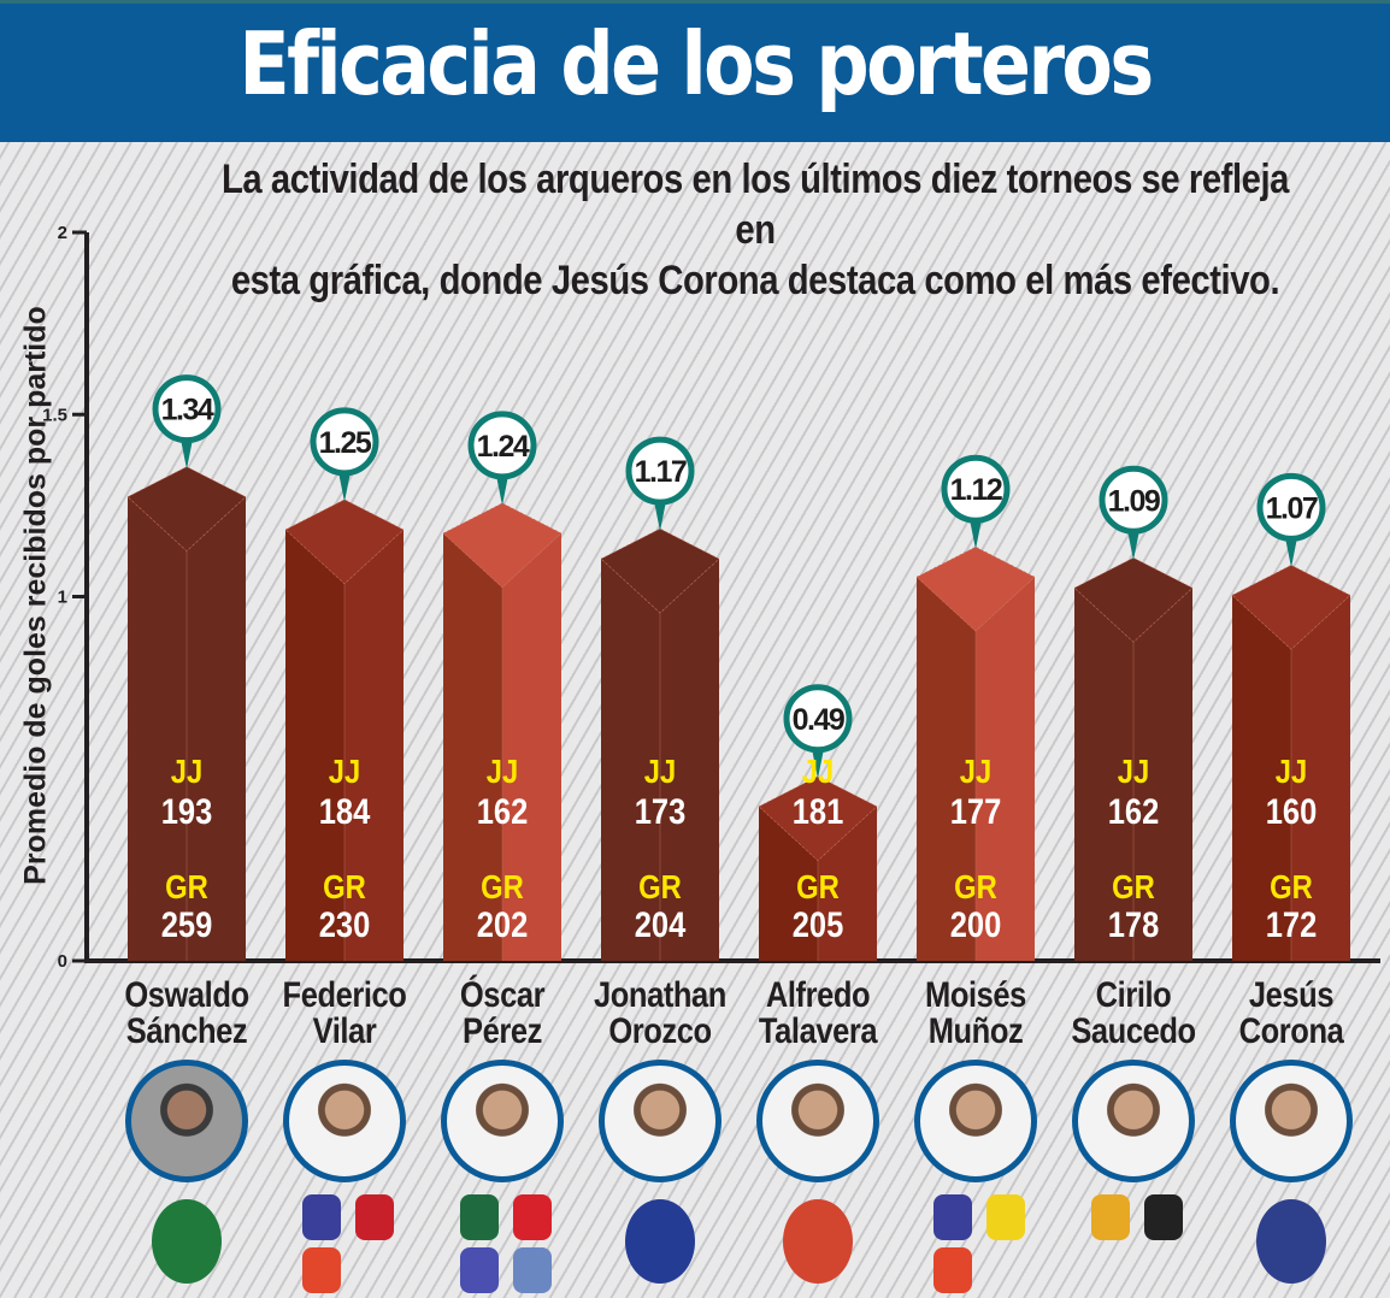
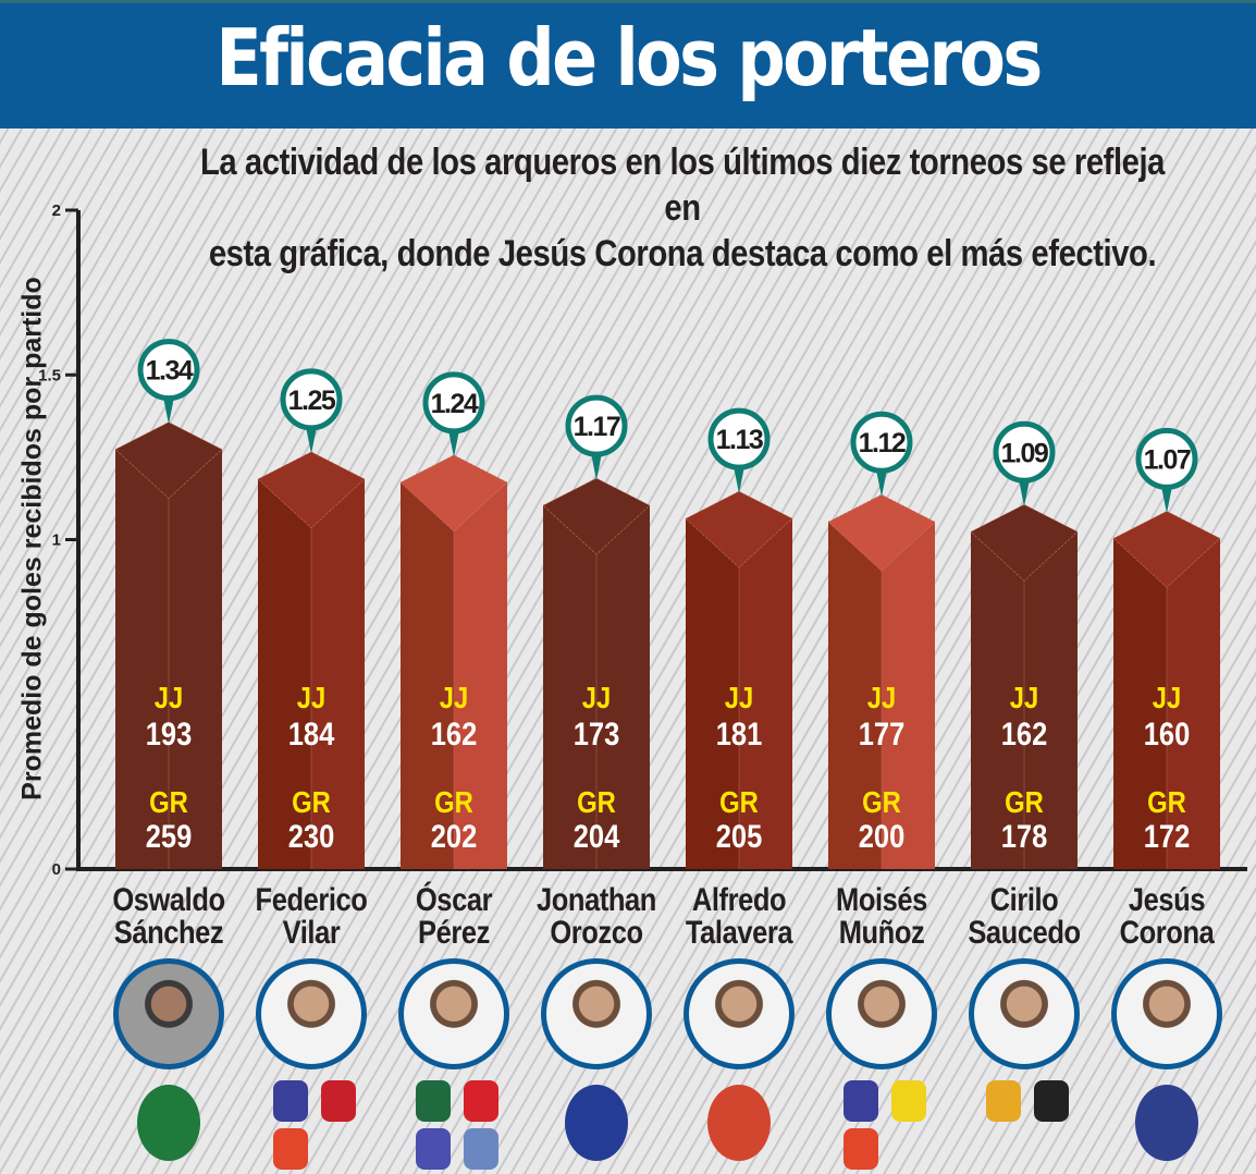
Alfredo Talavera: 0.49 -> 1.13
